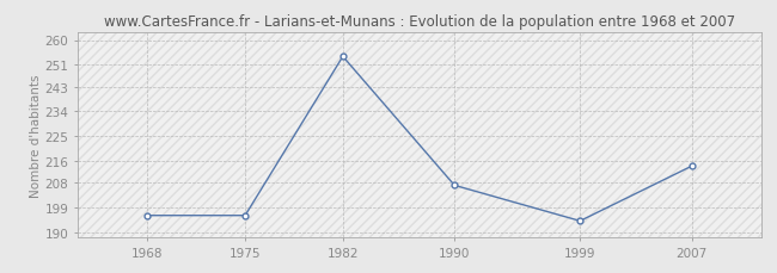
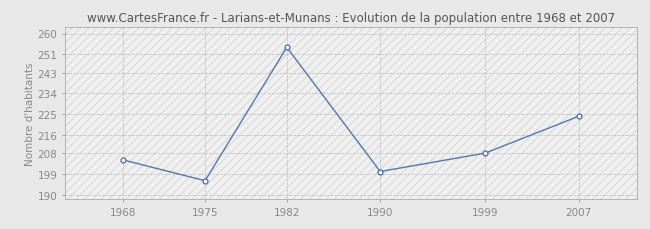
1968: 196 -> 205
1990: 207 -> 200
1999: 194 -> 208
2007: 214 -> 224
